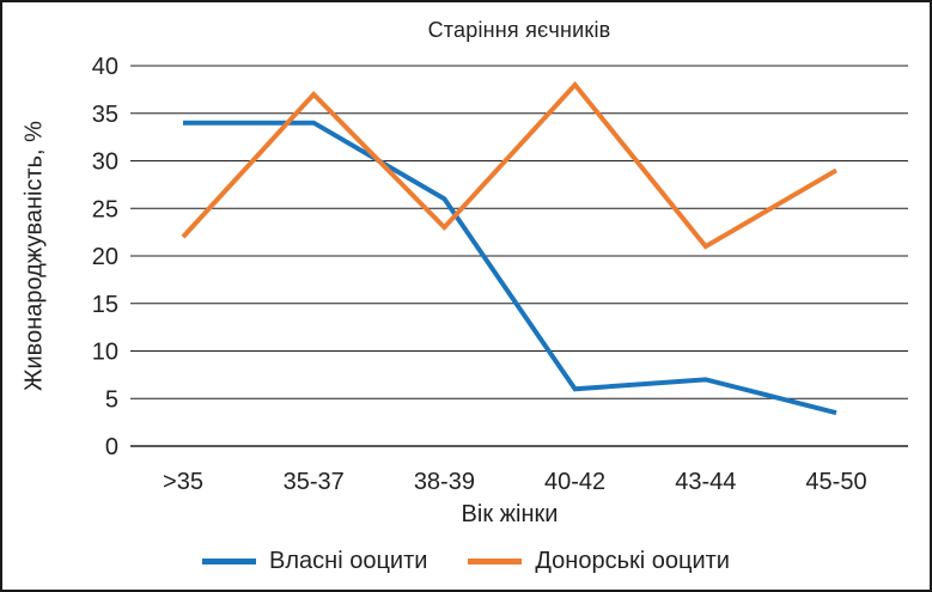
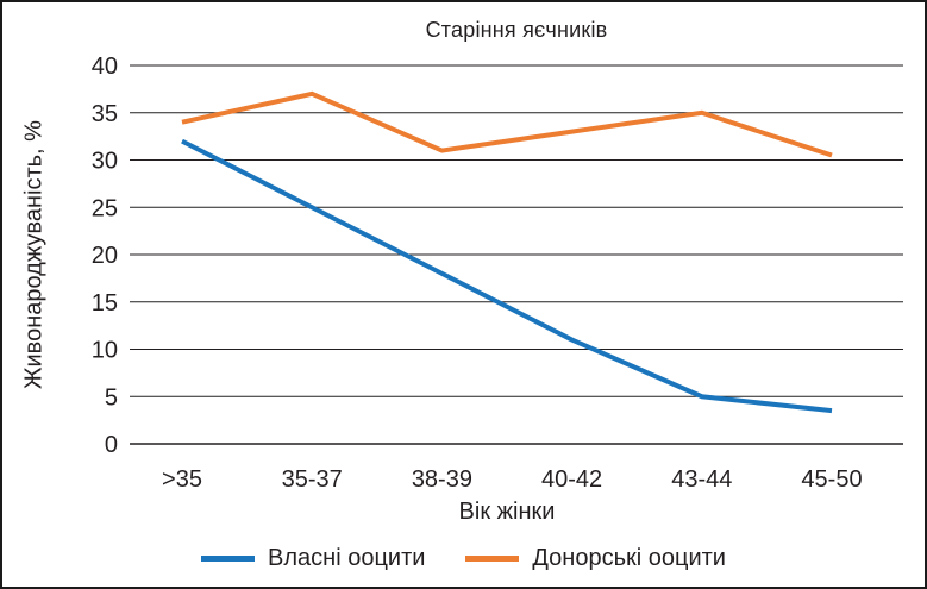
Власні ооцити/>35: 34 -> 32
Донорські ооцити/>35: 22 -> 34
Власні ооцити/35-37: 34 -> 25
Власні ооцити/38-39: 26 -> 18
Донорські ооцити/38-39: 23 -> 31
Власні ооцити/40-42: 6 -> 11
Донорські ооцити/40-42: 38 -> 33
Власні ооцити/43-44: 7 -> 5
Донорські ооцити/43-44: 21 -> 35
Донорські ооцити/45-50: 29 -> 30
